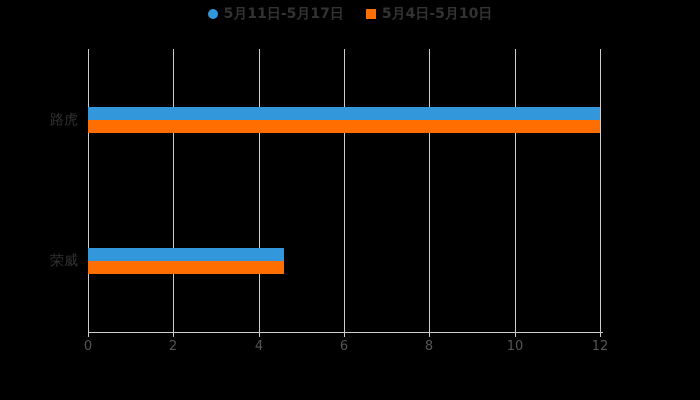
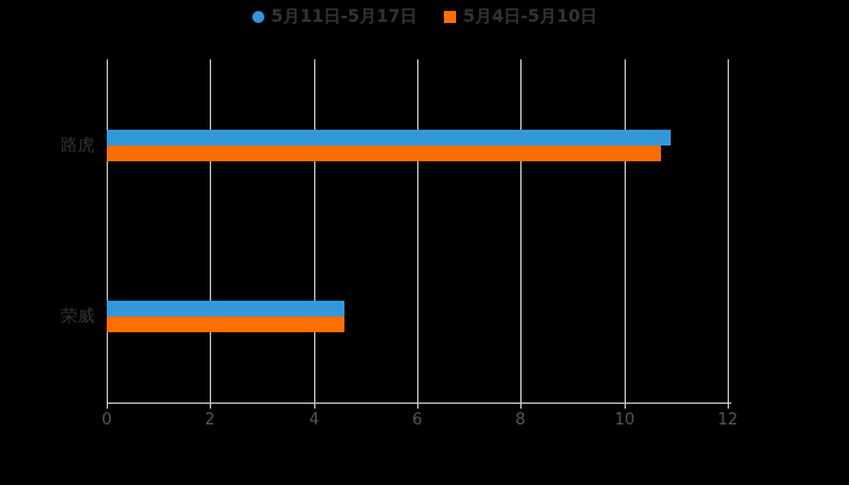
5月11日-5月17日/路虎: 12.0 -> 10.9
5月4日-5月10日/路虎: 12.0 -> 10.7
